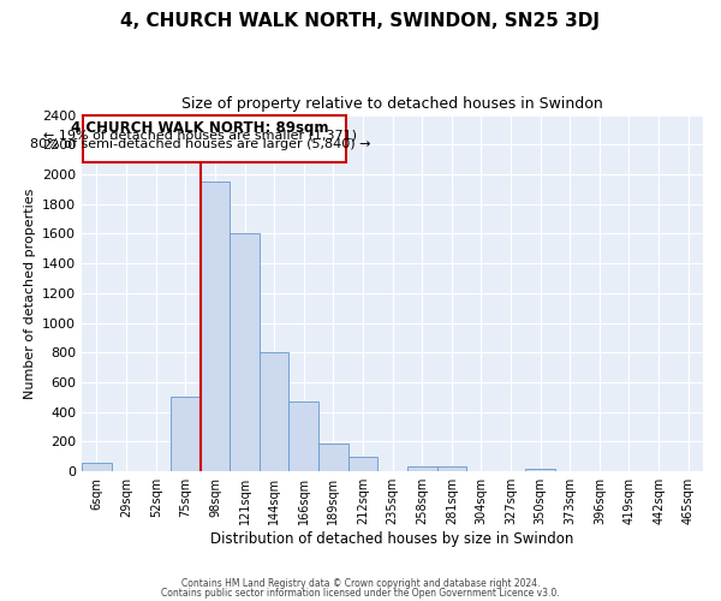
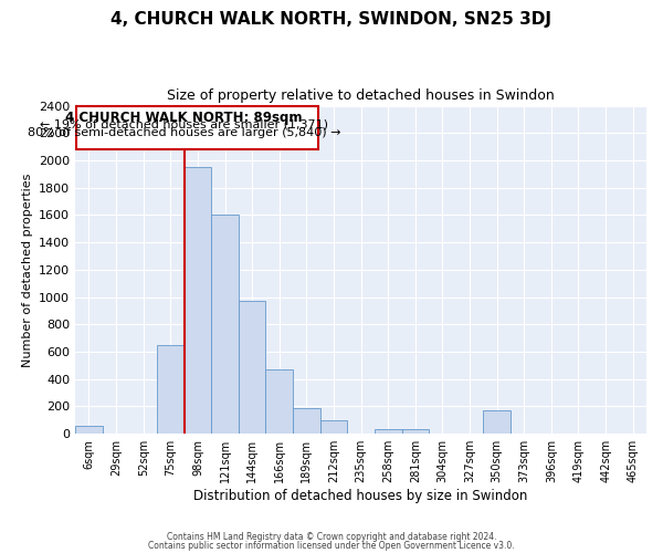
75sqm: 500 -> 650
144sqm: 800 -> 970
350sqm: 20 -> 170
